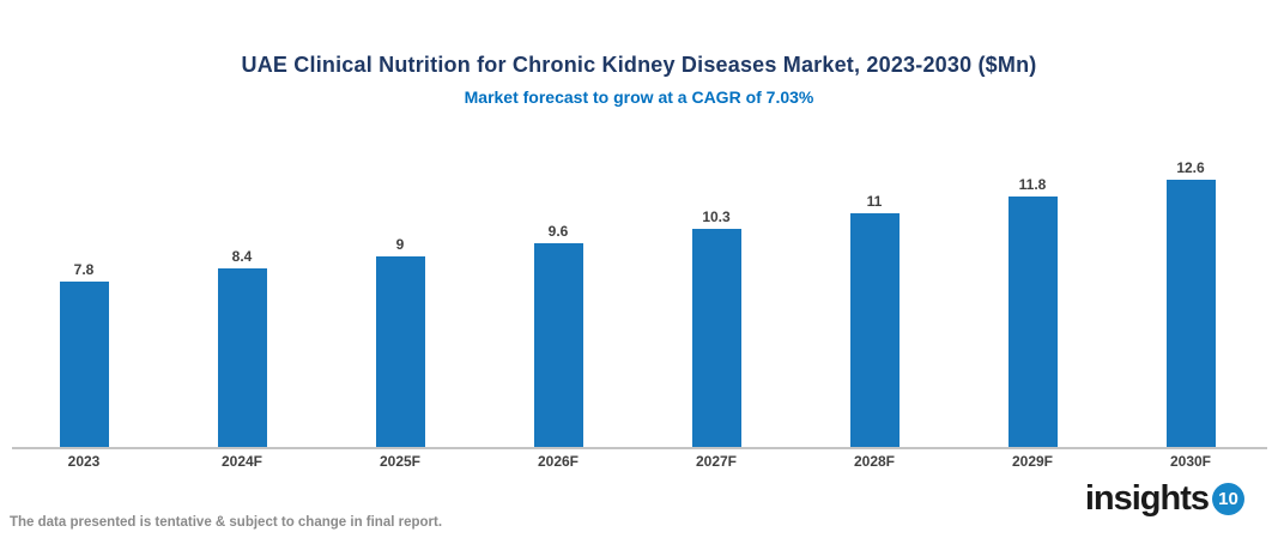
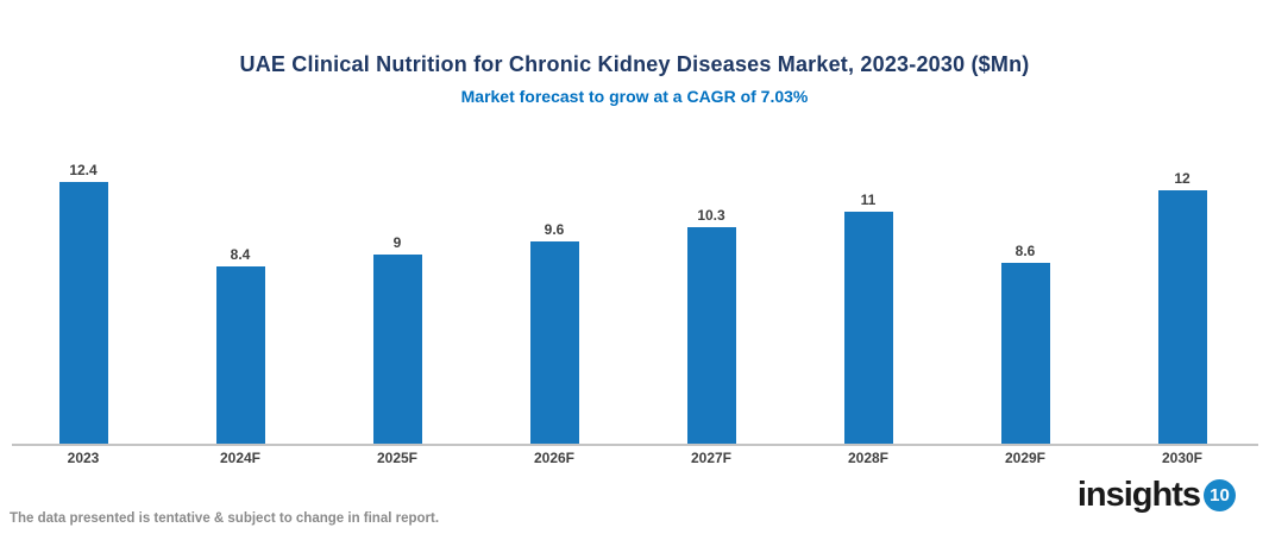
2023: 7.8 -> 12.4
2029F: 11.8 -> 8.6
2030F: 12.6 -> 12
